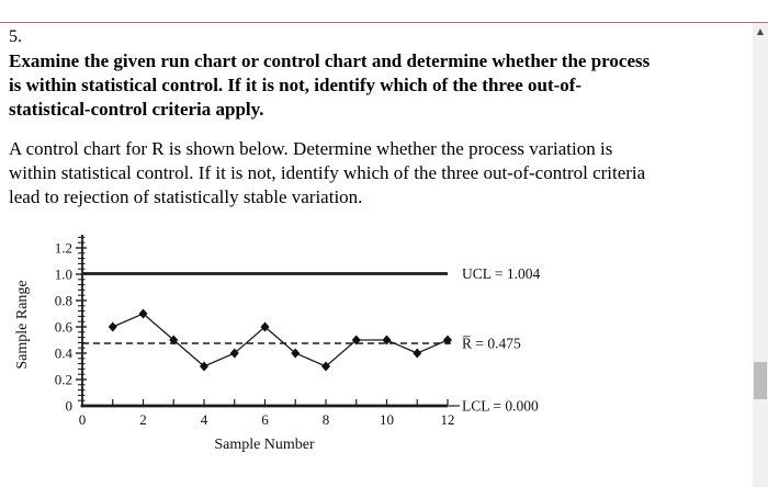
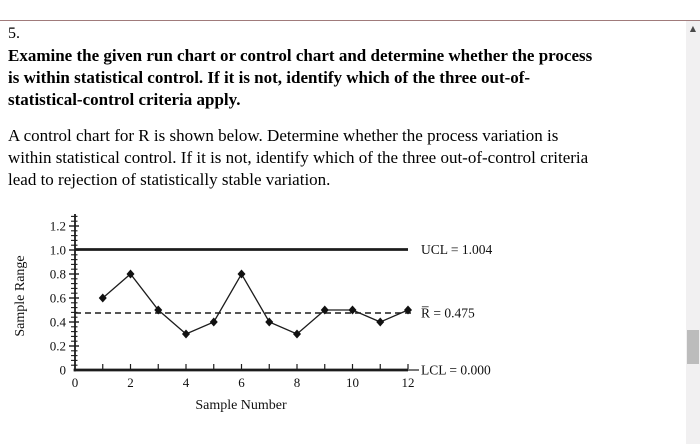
2: 0.7 -> 0.8
6: 0.6 -> 0.8
